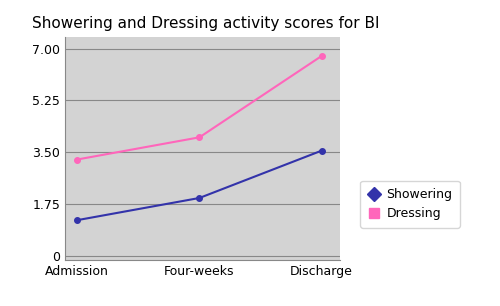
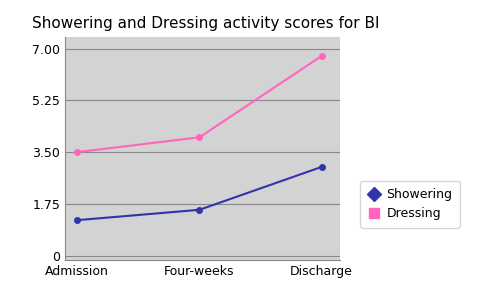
Dressing/Admission: 3.25 -> 3.50
Showering/Four-weeks: 1.95 -> 1.55
Showering/Discharge: 3.55 -> 3.00
